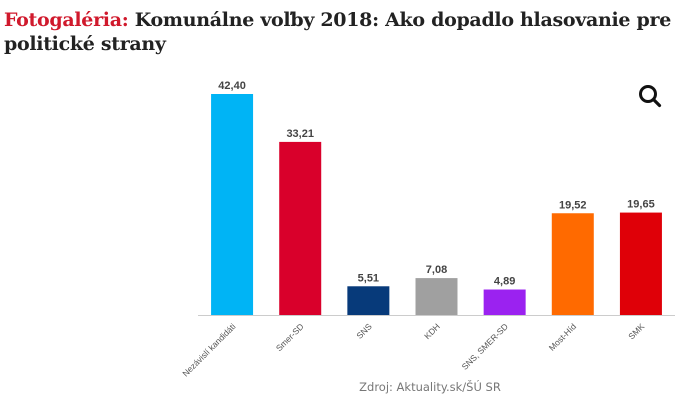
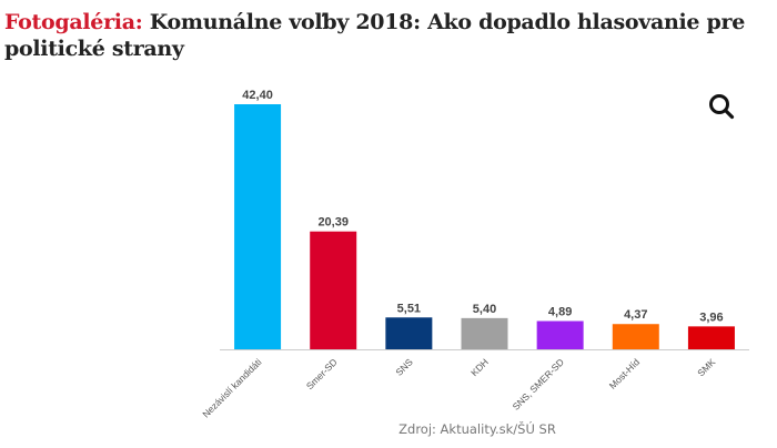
Smer-SD: 33,21 -> 20,39
KDH: 7,08 -> 5,40
Most-Híd: 19,52 -> 4,37
SMK: 19,65 -> 3,96
